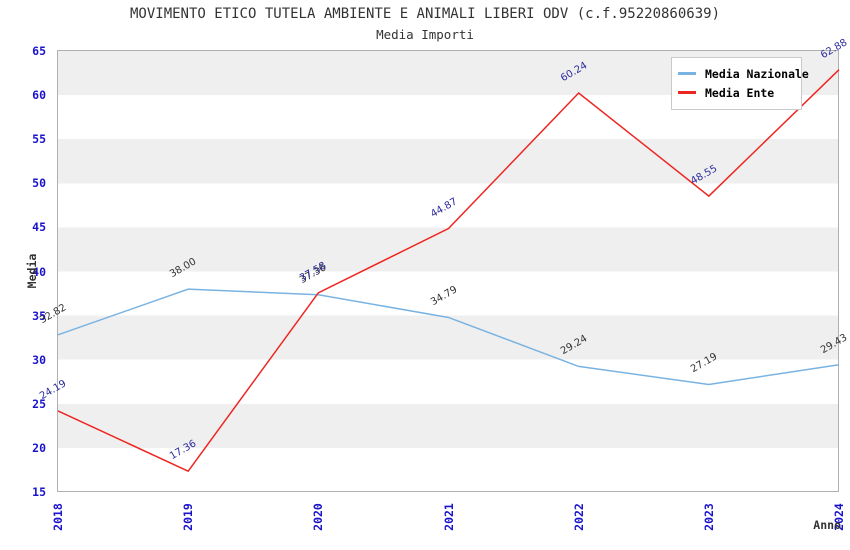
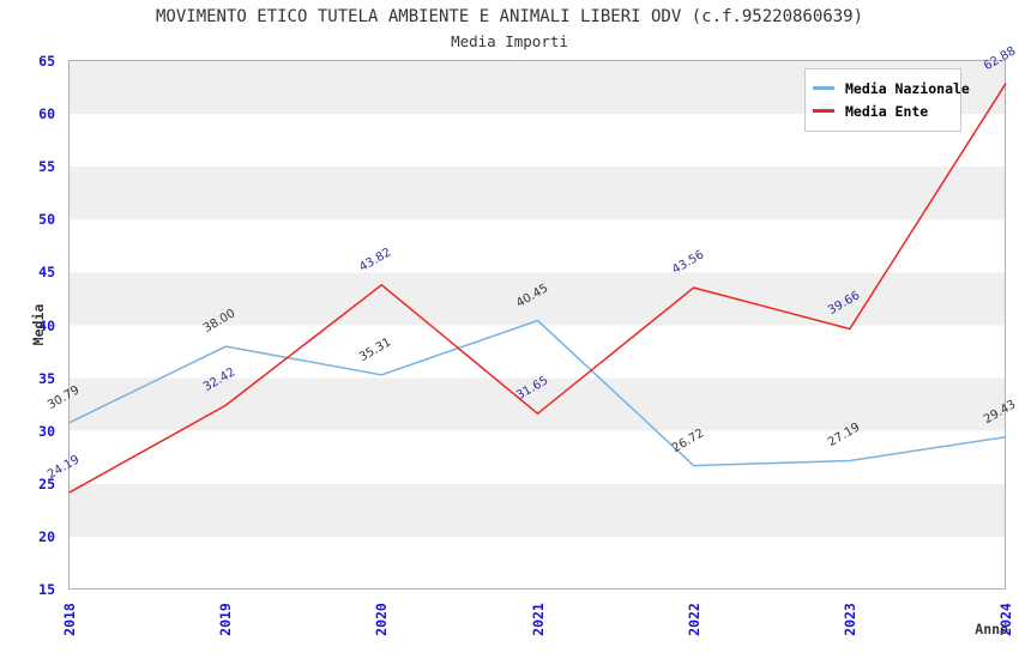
Media Nazionale/2018: 32.82 -> 30.79
Media Ente/2019: 17.36 -> 32.42
Media Nazionale/2020: 37.36 -> 35.31
Media Ente/2020: 37.58 -> 43.82
Media Nazionale/2021: 34.79 -> 40.45
Media Ente/2021: 44.87 -> 31.65
Media Nazionale/2022: 29.24 -> 26.72
Media Ente/2022: 60.24 -> 43.56
Media Ente/2023: 48.55 -> 39.66
